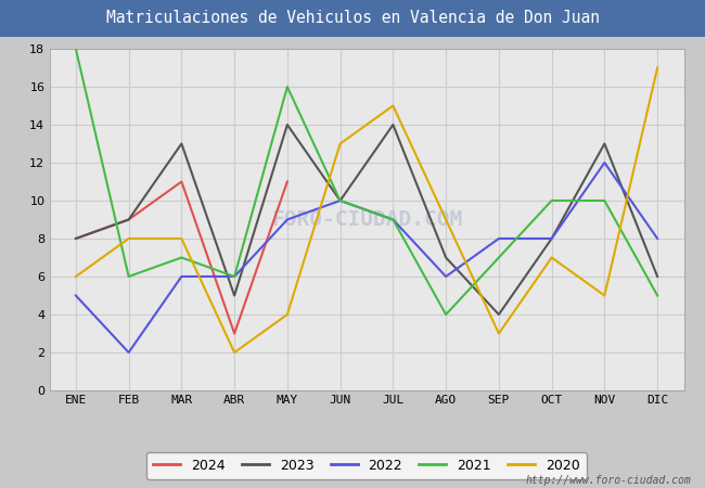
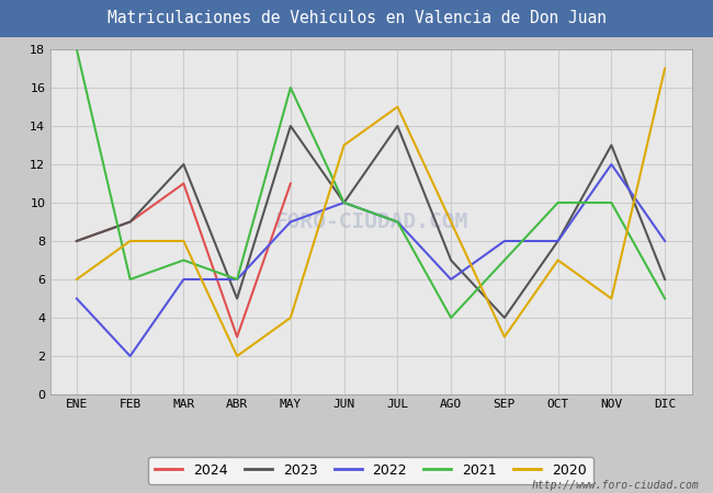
2023/MAR: 13 -> 12
